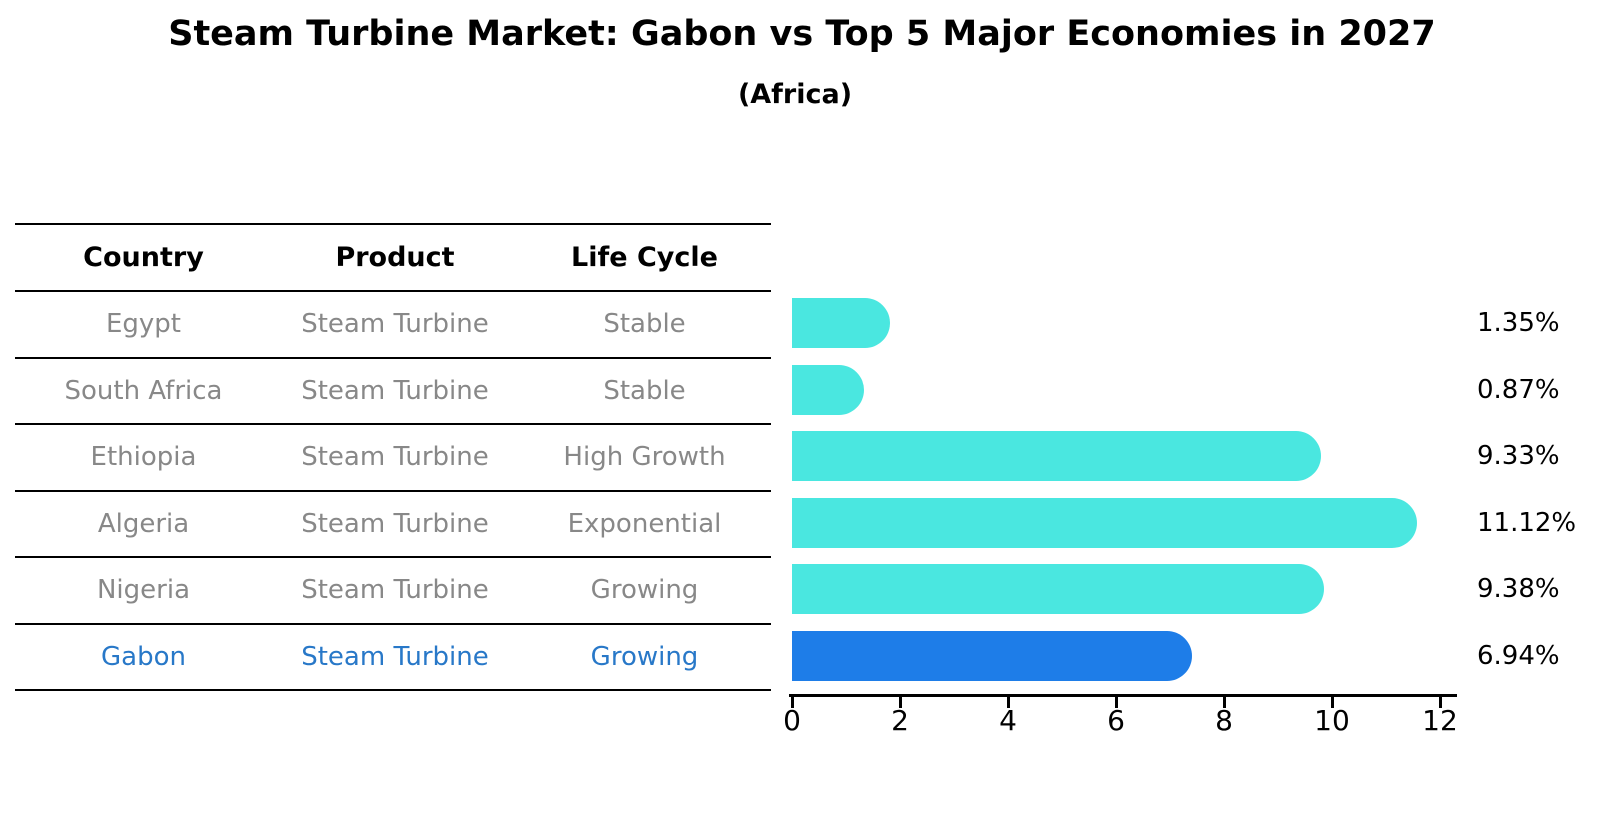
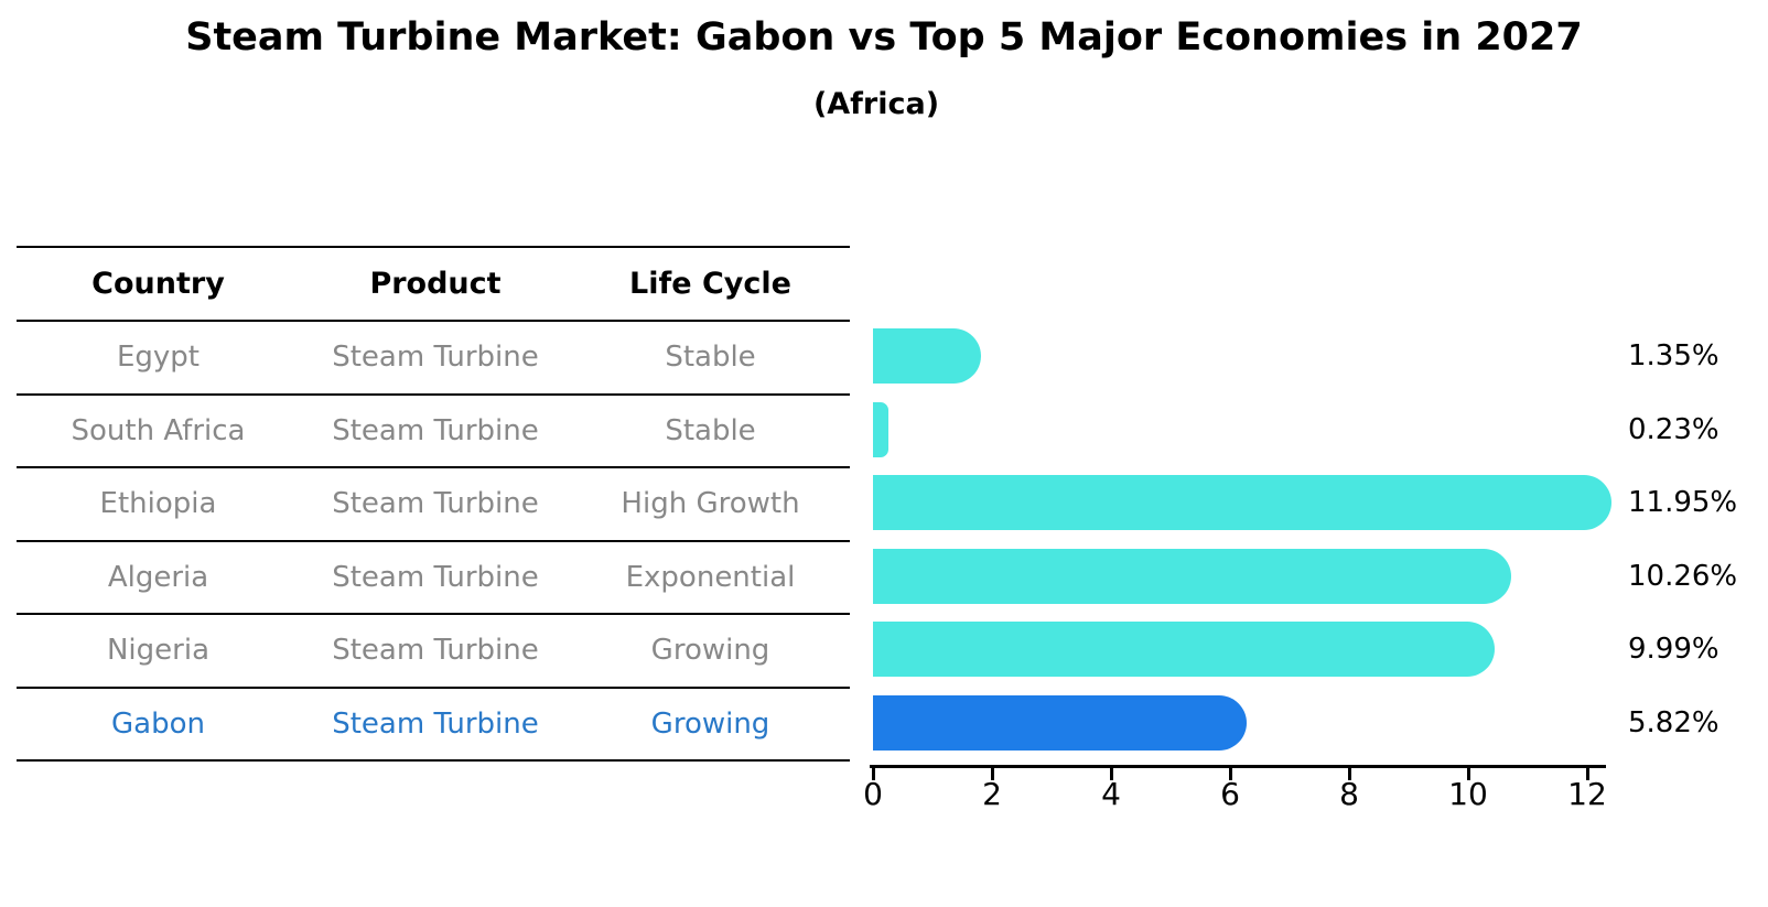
South Africa: 0.87% -> 0.23%
Ethiopia: 9.33% -> 11.95%
Algeria: 11.12% -> 10.26%
Nigeria: 9.38% -> 9.99%
Gabon: 6.94% -> 5.82%
